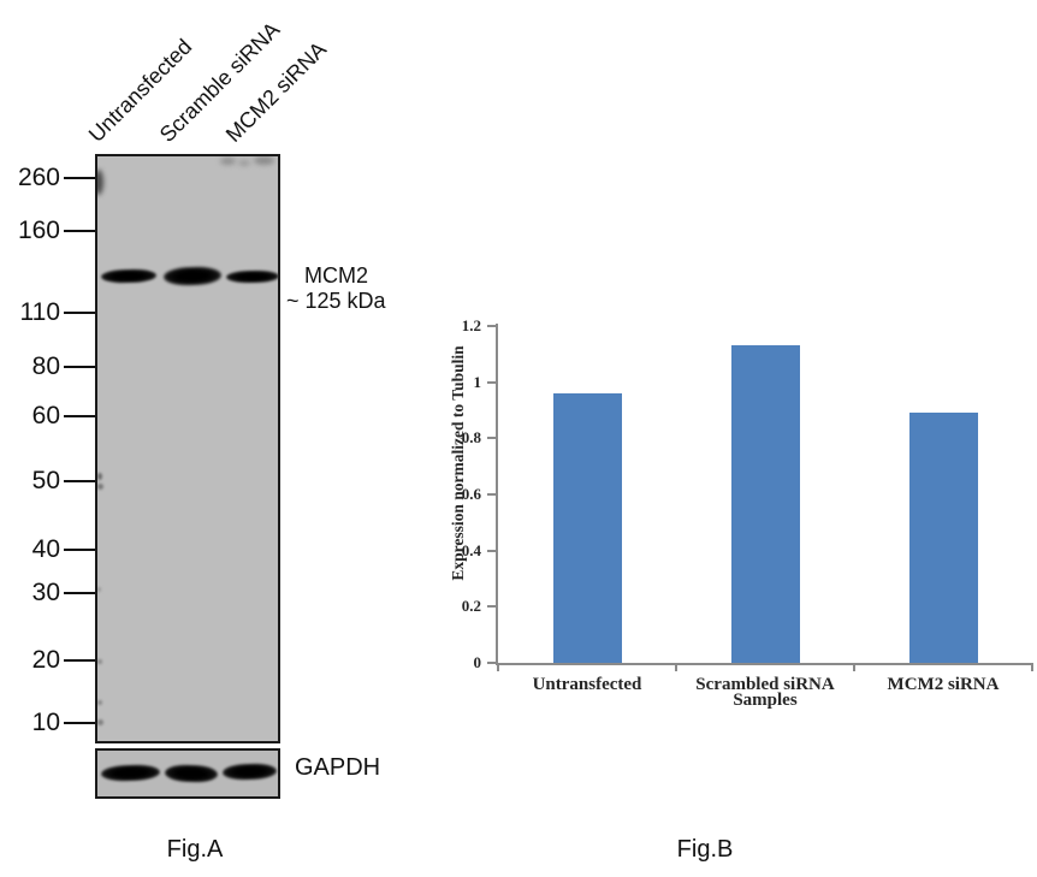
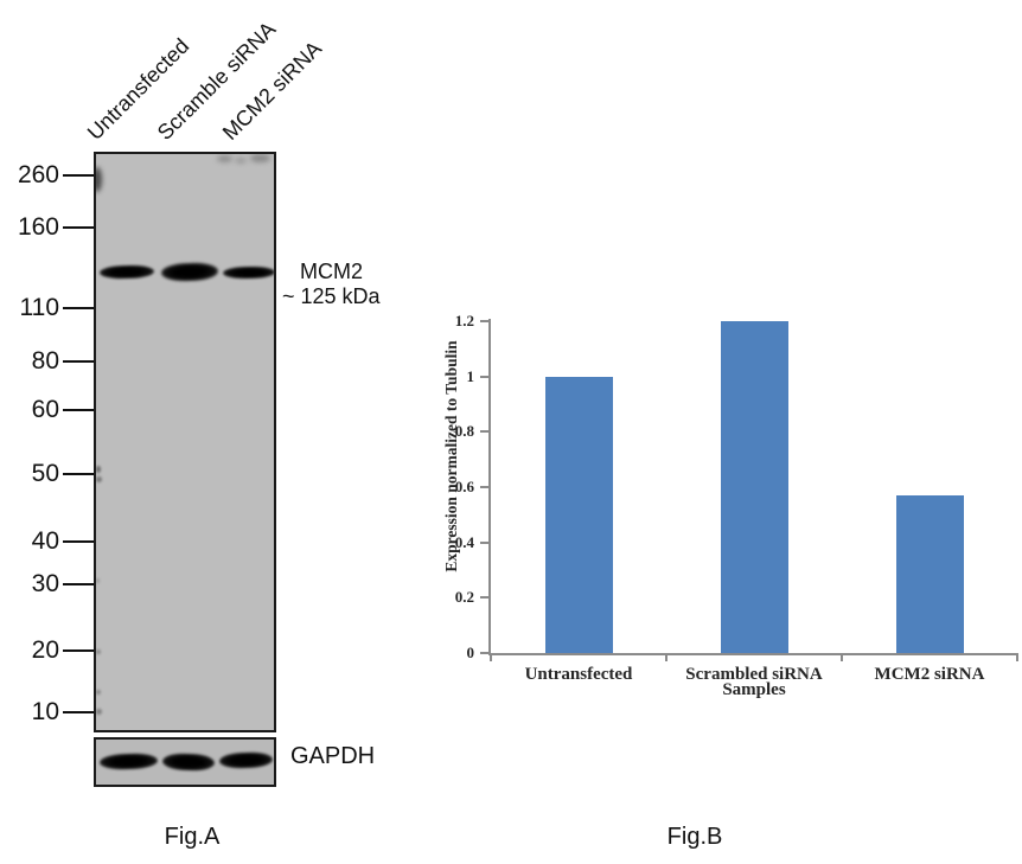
Untransfected: 0.96 -> 1.00
Scrambled siRNA: 1.13 -> 1.20
MCM2 siRNA: 0.89 -> 0.57
